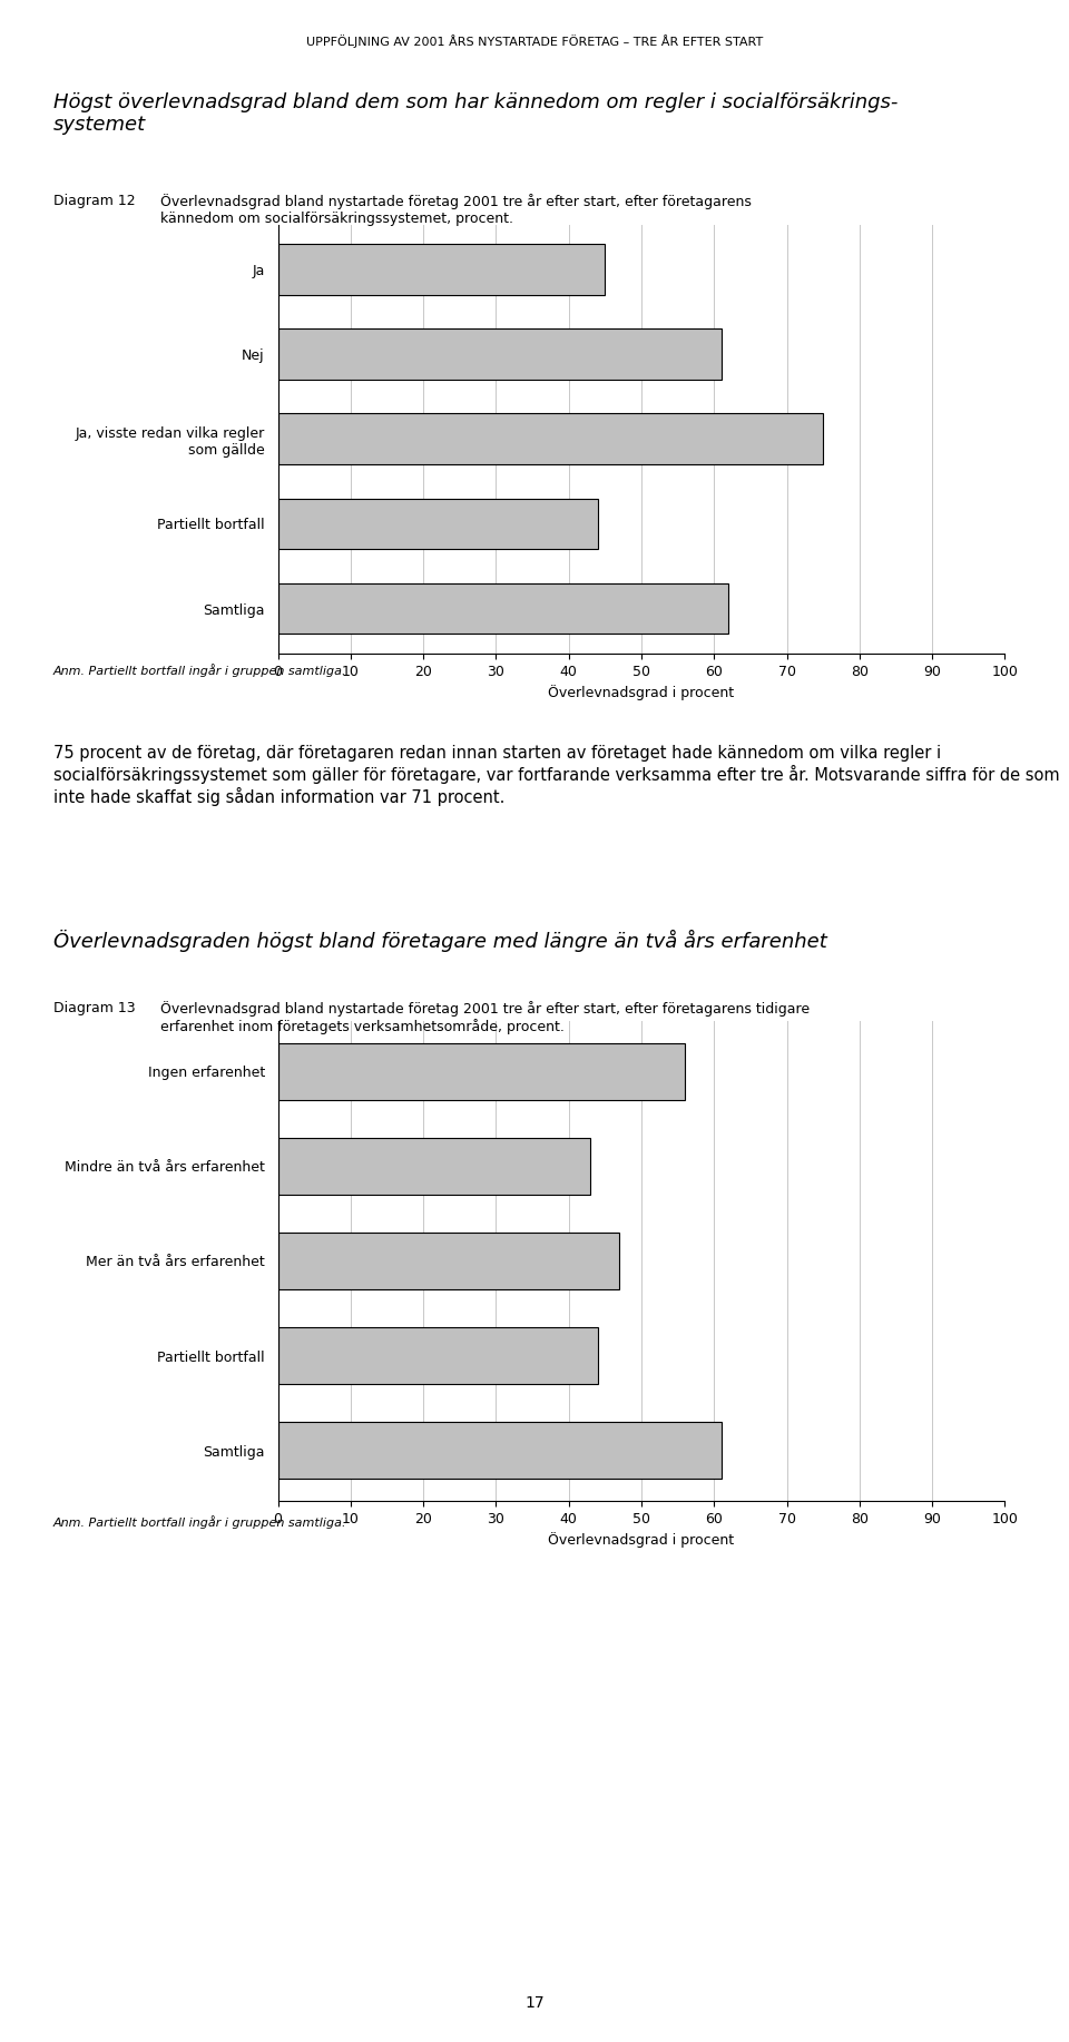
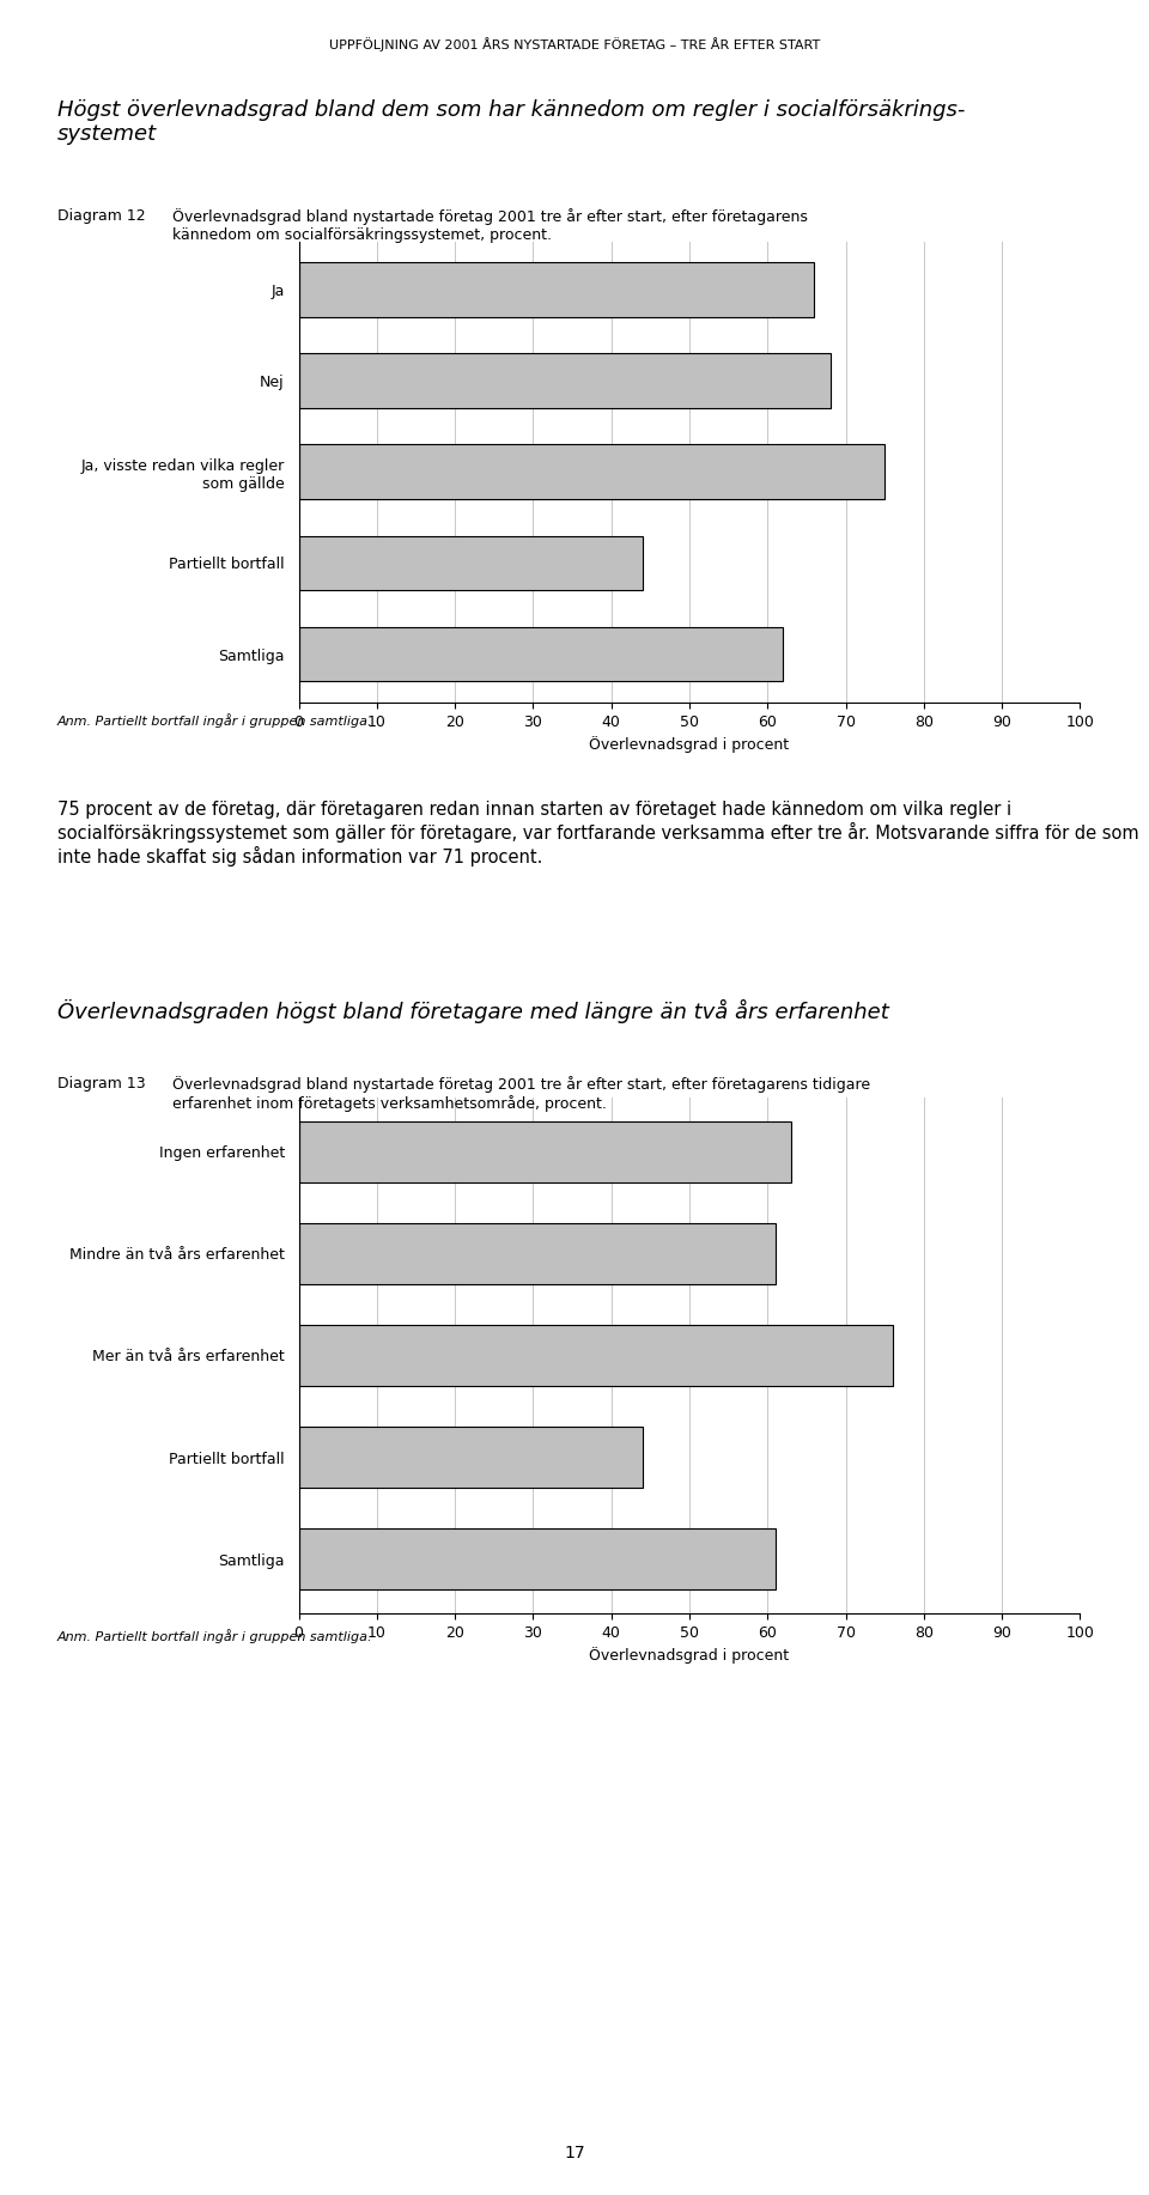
Ja: 45 -> 66
Nej: 61 -> 68
Ingen erfarenhet: 56 -> 63
Mindre än två års erfarenhet: 43 -> 61
Mer än två års erfarenhet: 47 -> 76
